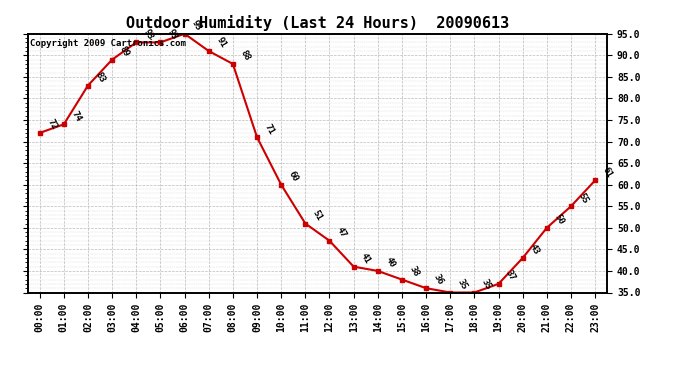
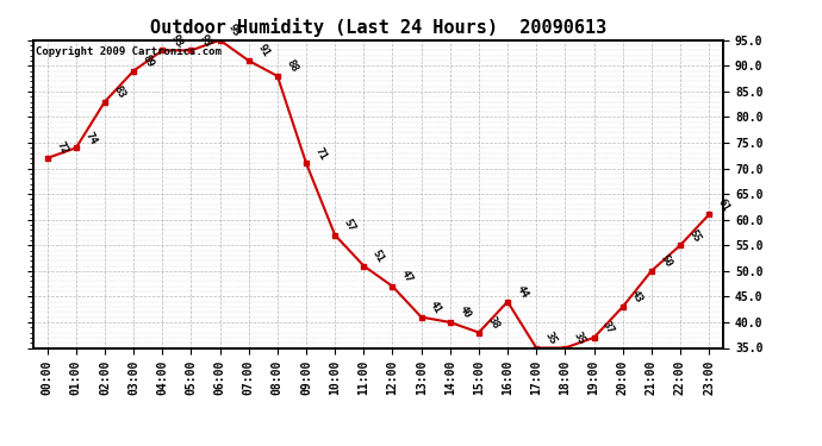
10:00: 60 -> 57
16:00: 36 -> 44
